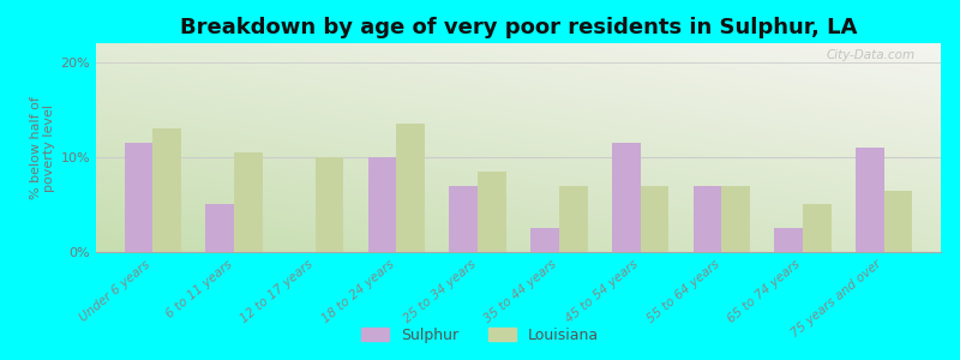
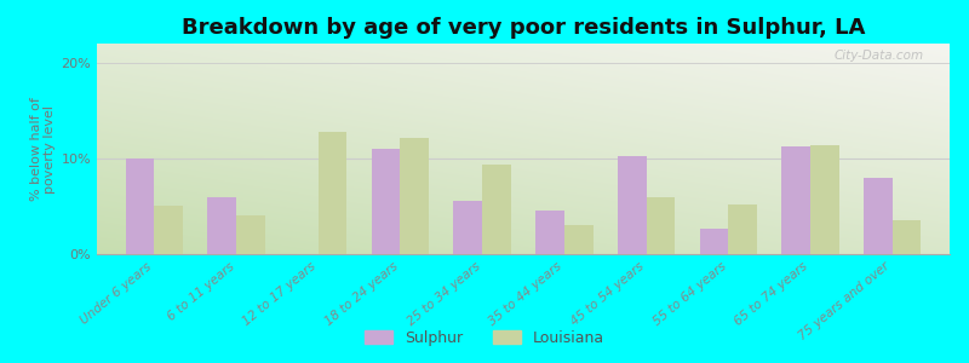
Sulphur/Under 6 years: 11.5% -> 10.0%
Louisiana/Under 6 years: 13.0% -> 5.0%
Sulphur/6 to 11 years: 5.0% -> 6.0%
Louisiana/6 to 11 years: 10.5% -> 4.0%
Louisiana/12 to 17 years: 10.0% -> 12.8%
Sulphur/18 to 24 years: 10.0% -> 11.0%
Louisiana/18 to 24 years: 13.5% -> 12.2%
Sulphur/25 to 34 years: 7.0% -> 5.6%
Louisiana/25 to 34 years: 8.5% -> 9.4%
Sulphur/35 to 44 years: 2.5% -> 4.6%
Louisiana/35 to 44 years: 7.0% -> 3.0%
Sulphur/45 to 54 years: 11.5% -> 10.2%
Louisiana/45 to 54 years: 7.0% -> 6.0%
Sulphur/55 to 64 years: 7.0% -> 2.6%
Louisiana/55 to 64 years: 7.0% -> 5.2%
Sulphur/65 to 74 years: 2.5% -> 11.2%
Louisiana/65 to 74 years: 5.0% -> 11.4%
Sulphur/75 years and over: 11.0% -> 8.0%
Louisiana/75 years and over: 6.5% -> 3.6%
